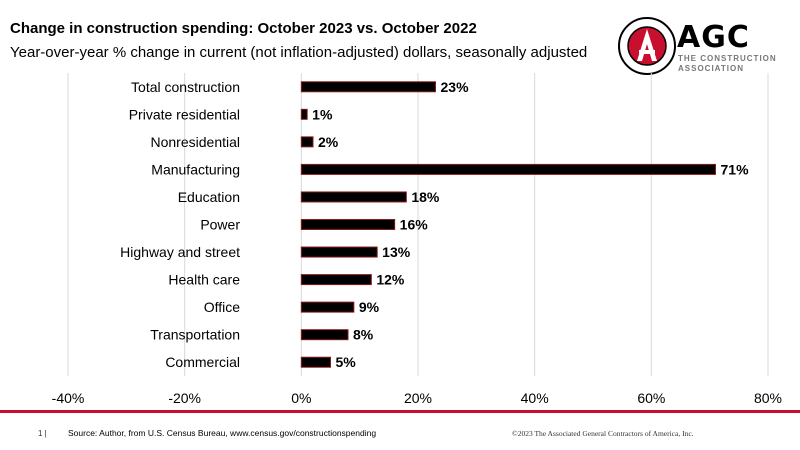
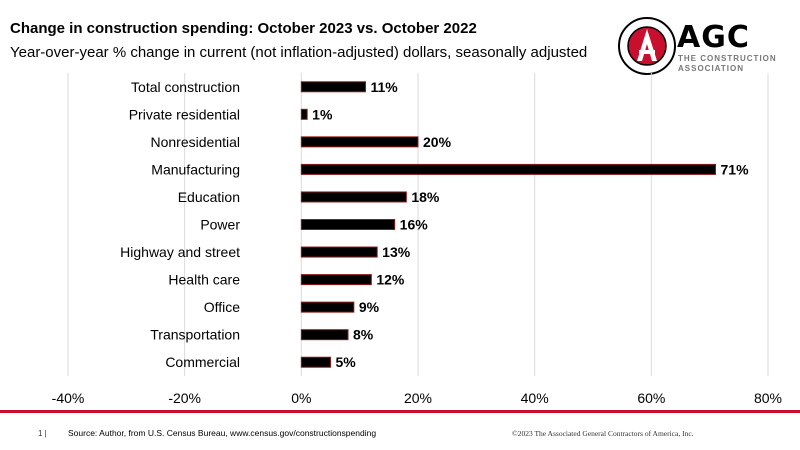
Total construction: 23% -> 11%
Nonresidential: 2% -> 20%
